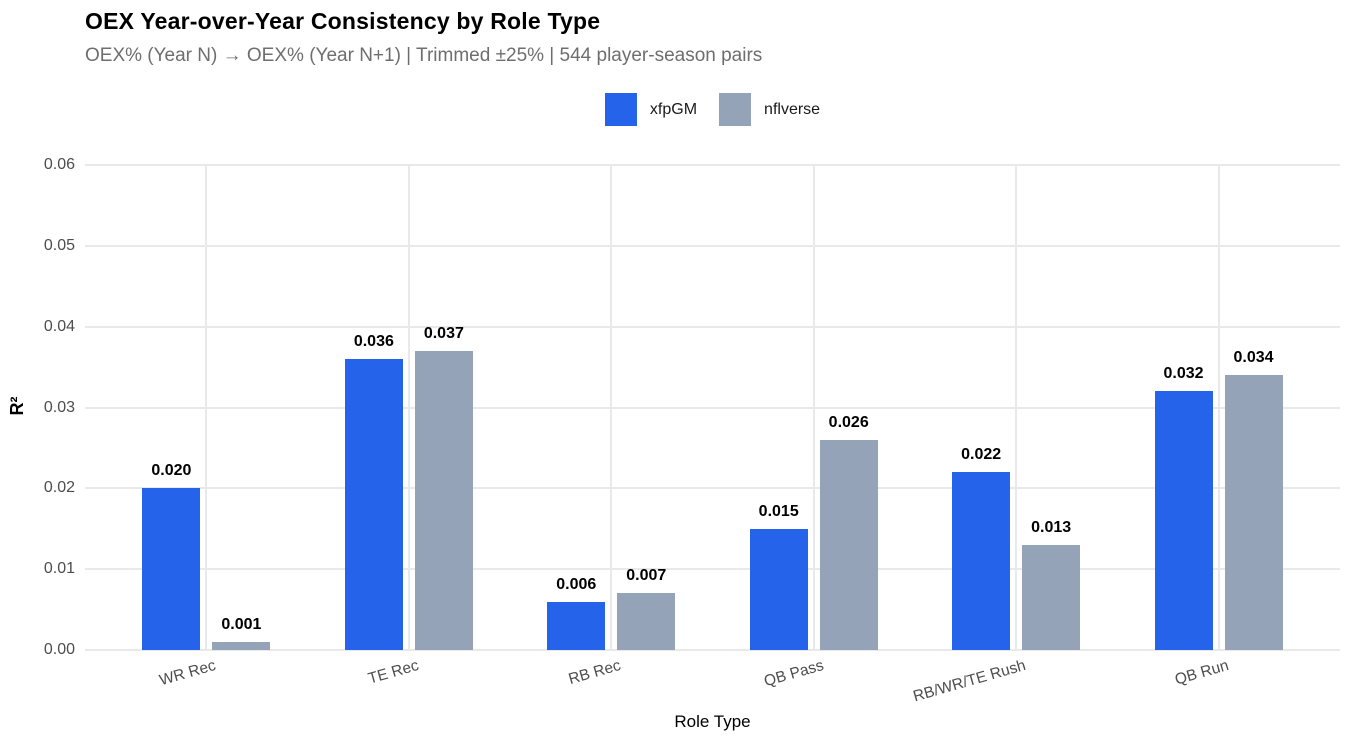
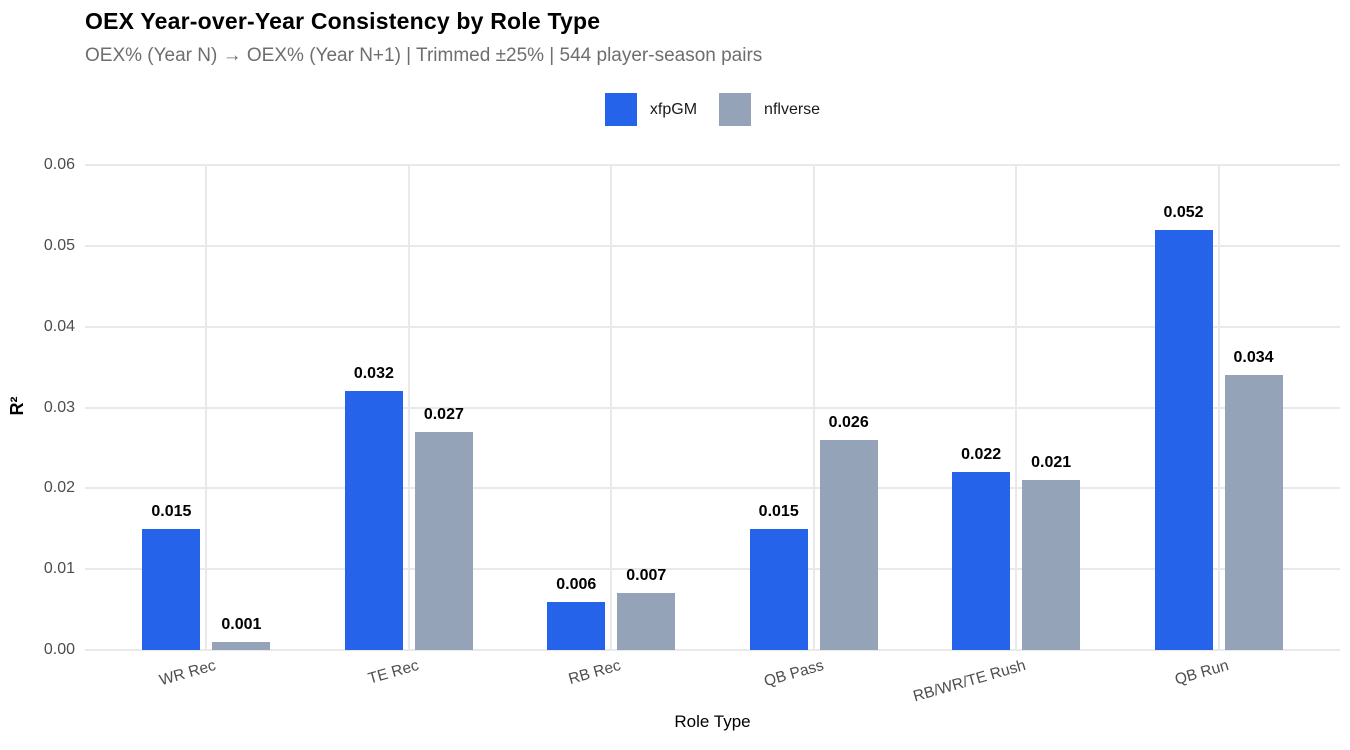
xfpGM/WR Rec: 0.020 -> 0.015
xfpGM/TE Rec: 0.036 -> 0.032
nflverse/TE Rec: 0.037 -> 0.027
nflverse/RB/WR/TE Rush: 0.013 -> 0.021
xfpGM/QB Run: 0.032 -> 0.052
